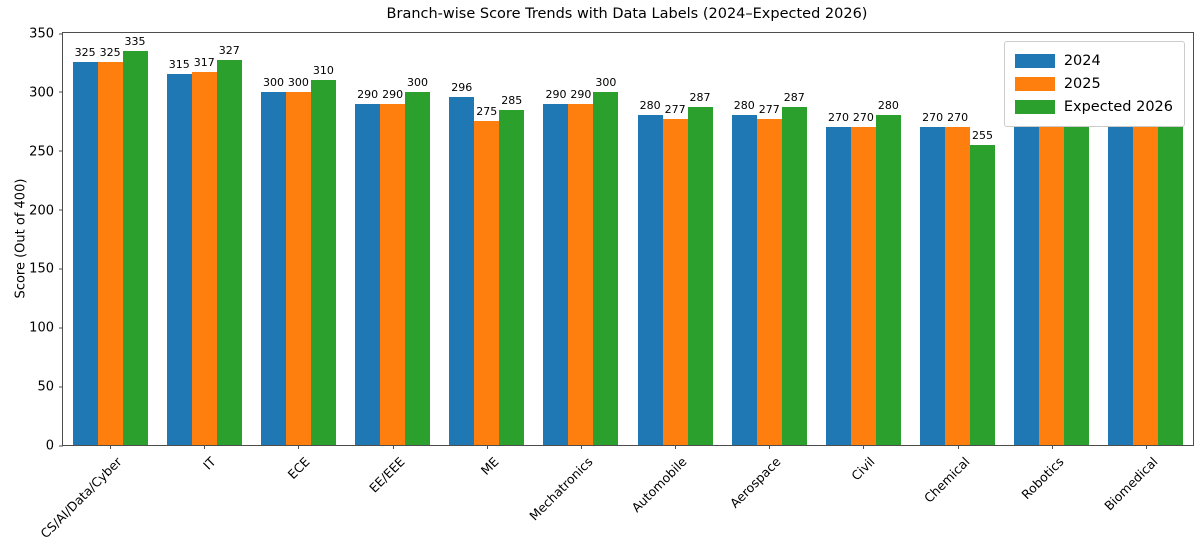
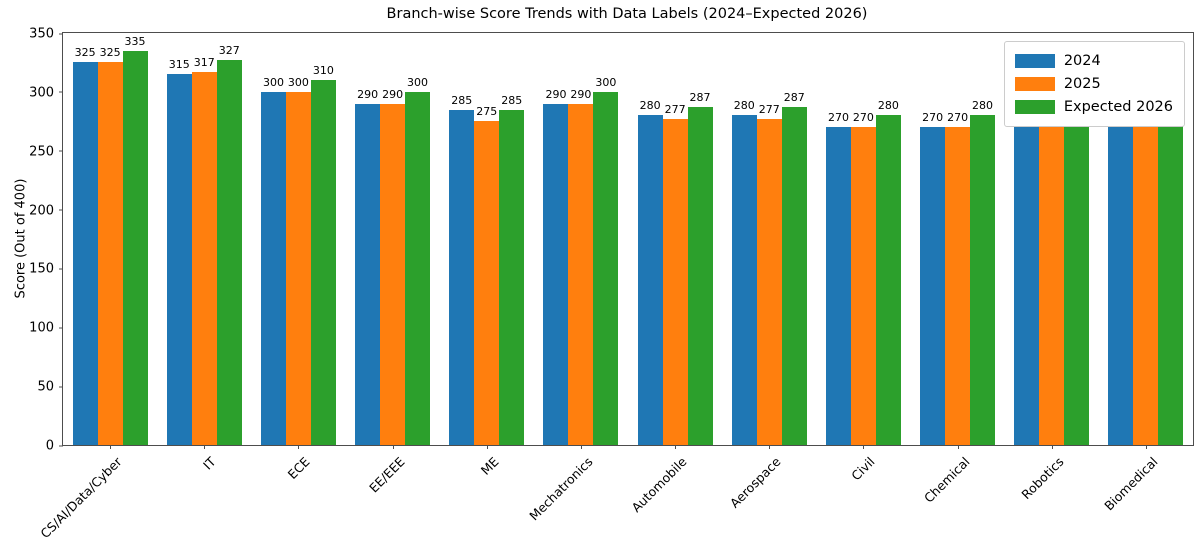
2024/ME: 296 -> 285
Expected 2026/Chemical: 255 -> 280
